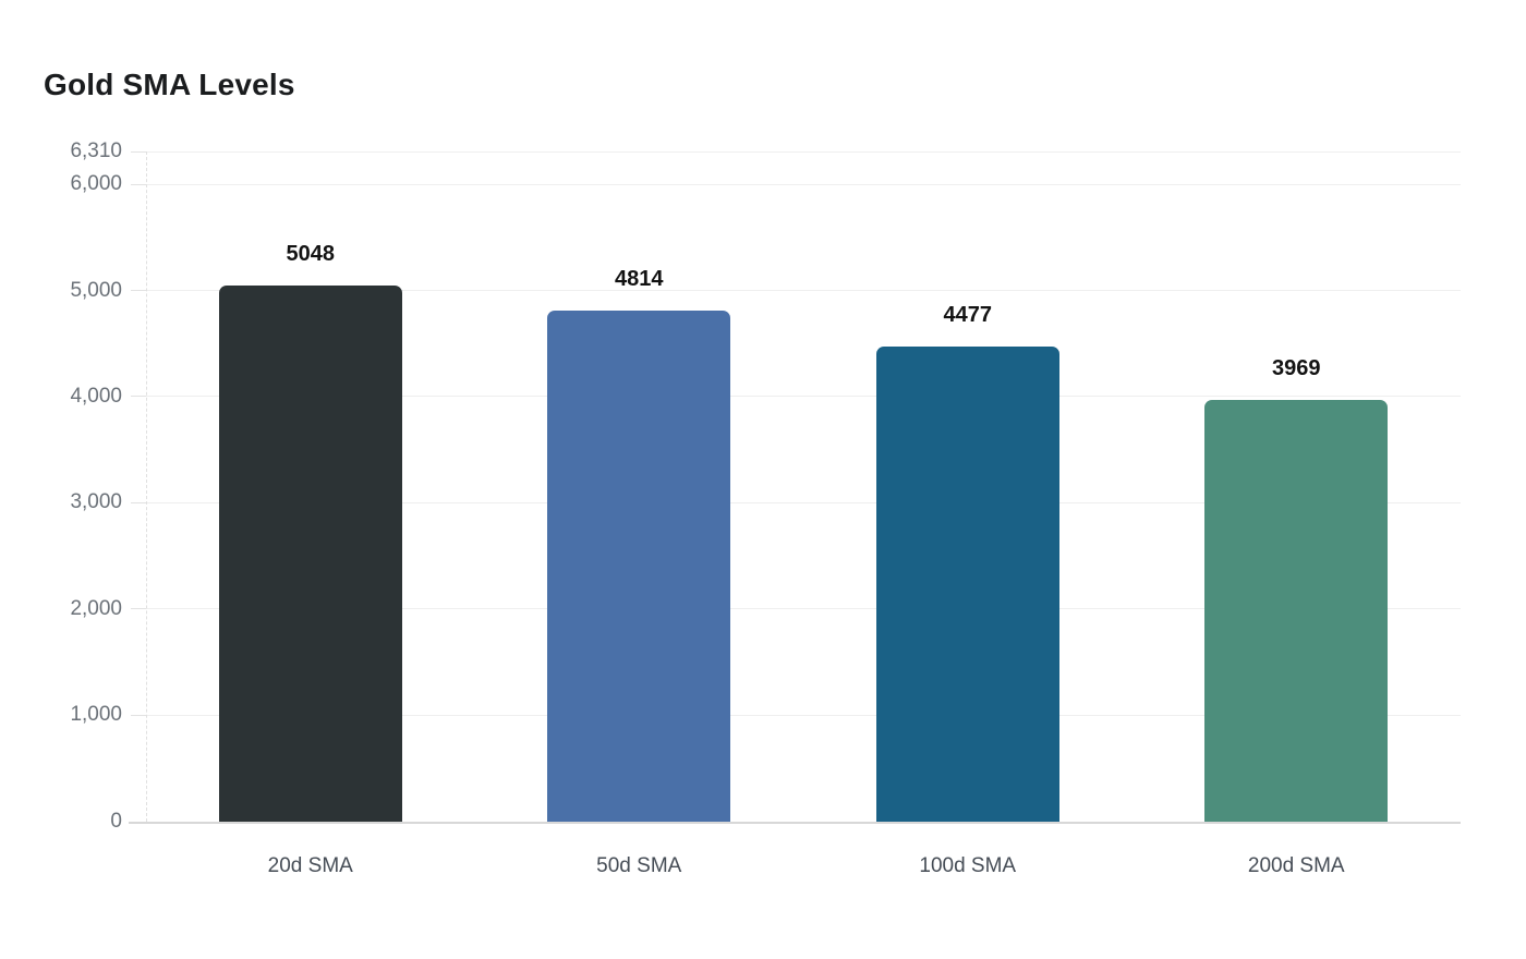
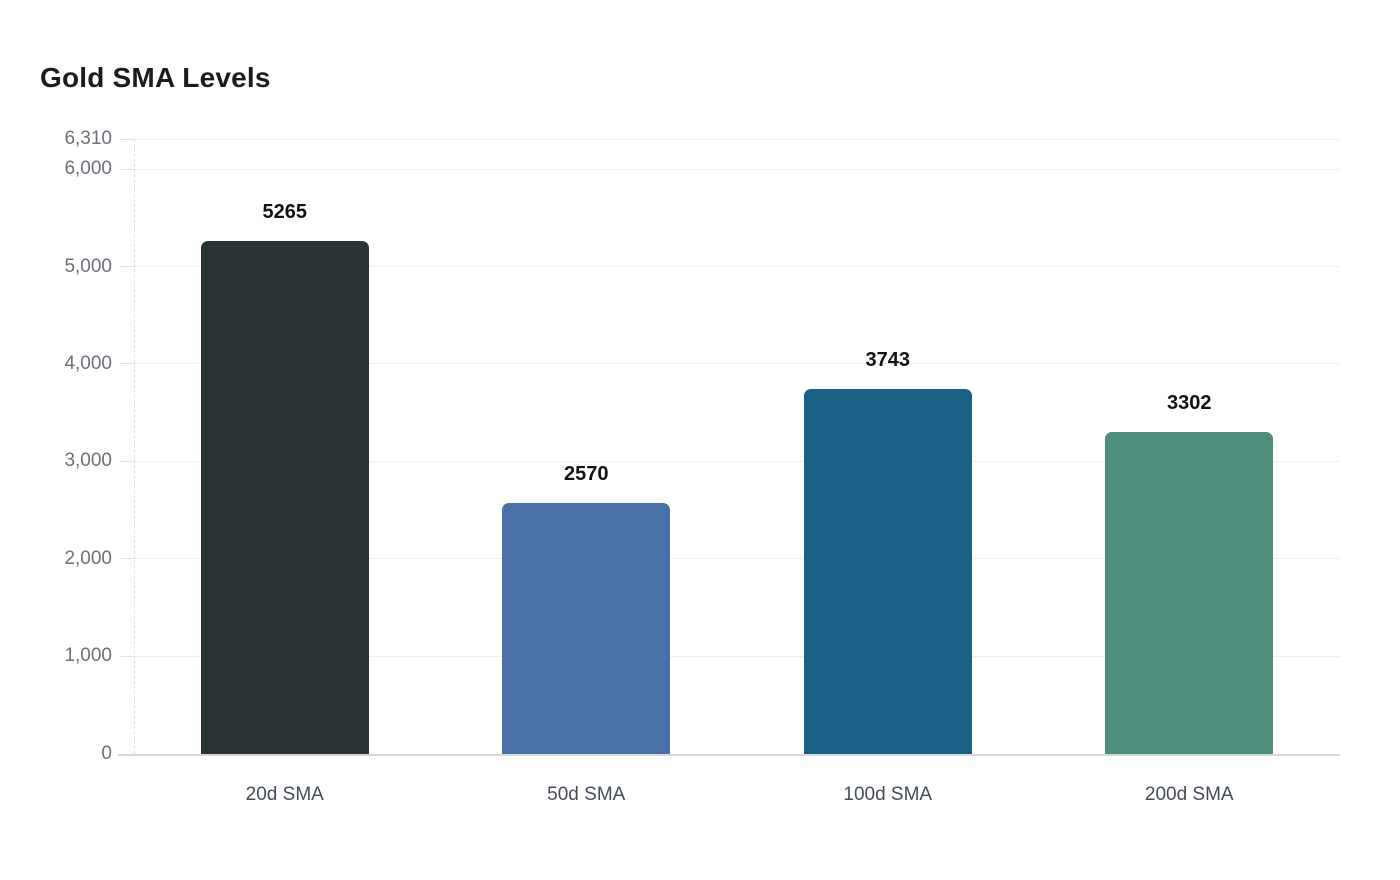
20d SMA: 5048 -> 5265
50d SMA: 4814 -> 2570
100d SMA: 4477 -> 3743
200d SMA: 3969 -> 3302
